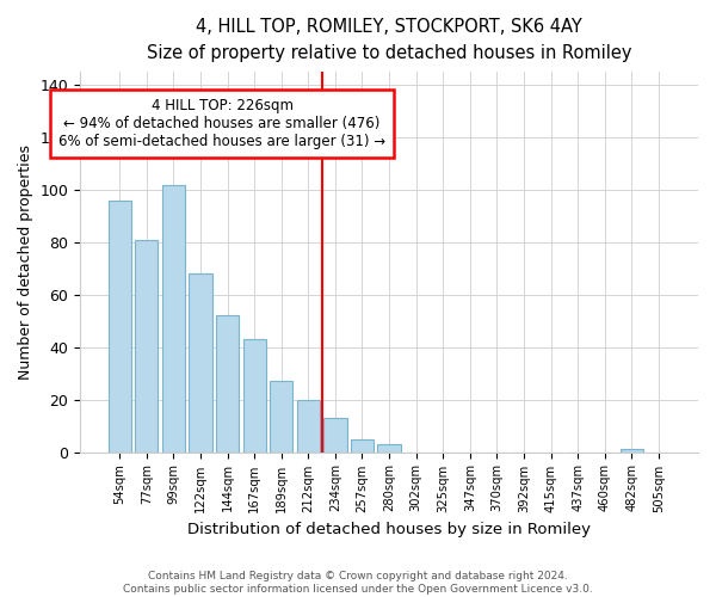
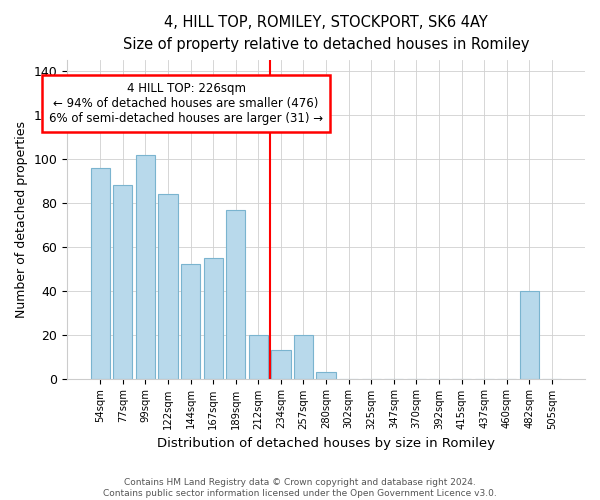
77sqm: 81 -> 88
122sqm: 68 -> 84
167sqm: 43 -> 55
189sqm: 27 -> 77
257sqm: 5 -> 20
482sqm: 1 -> 40
